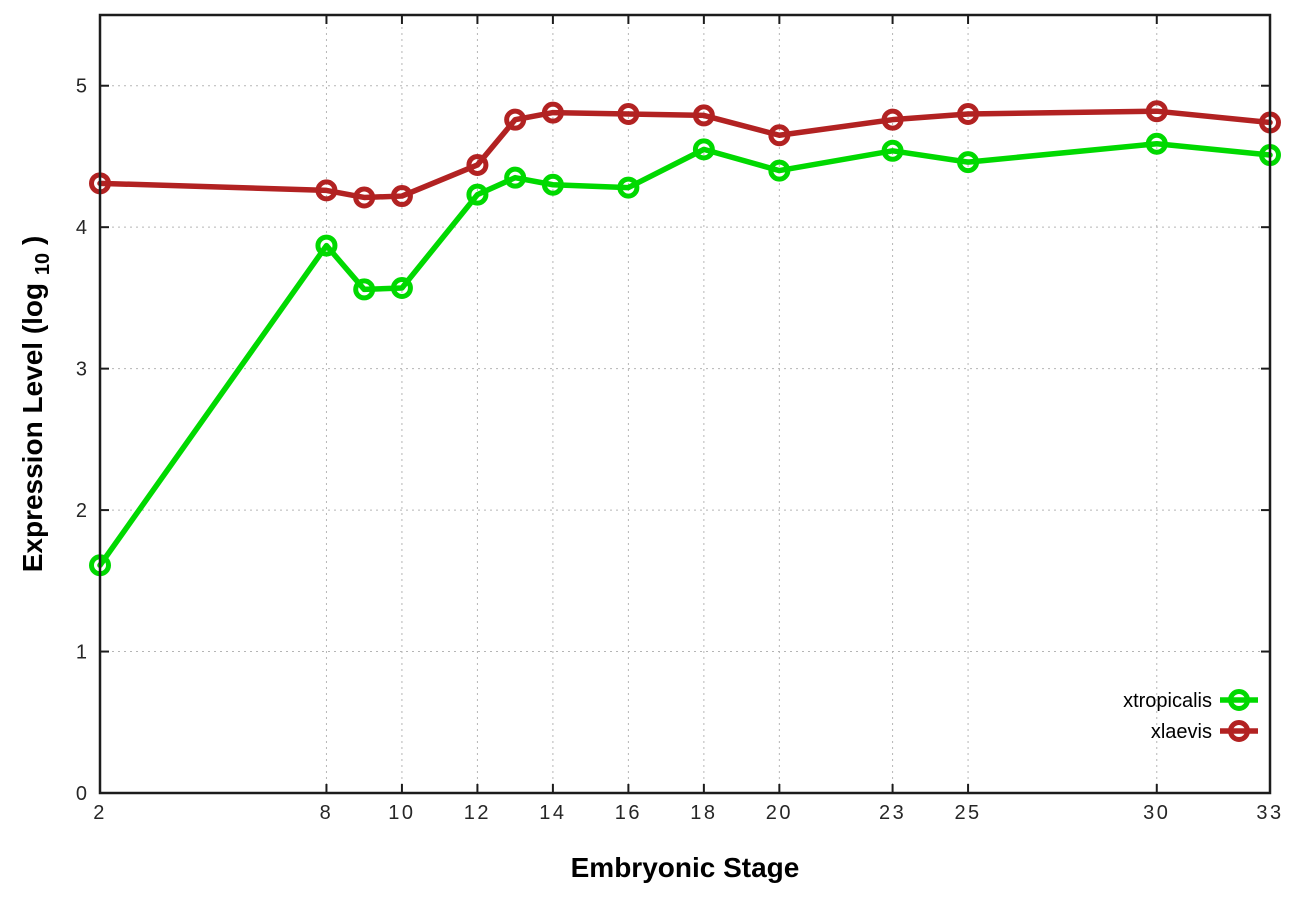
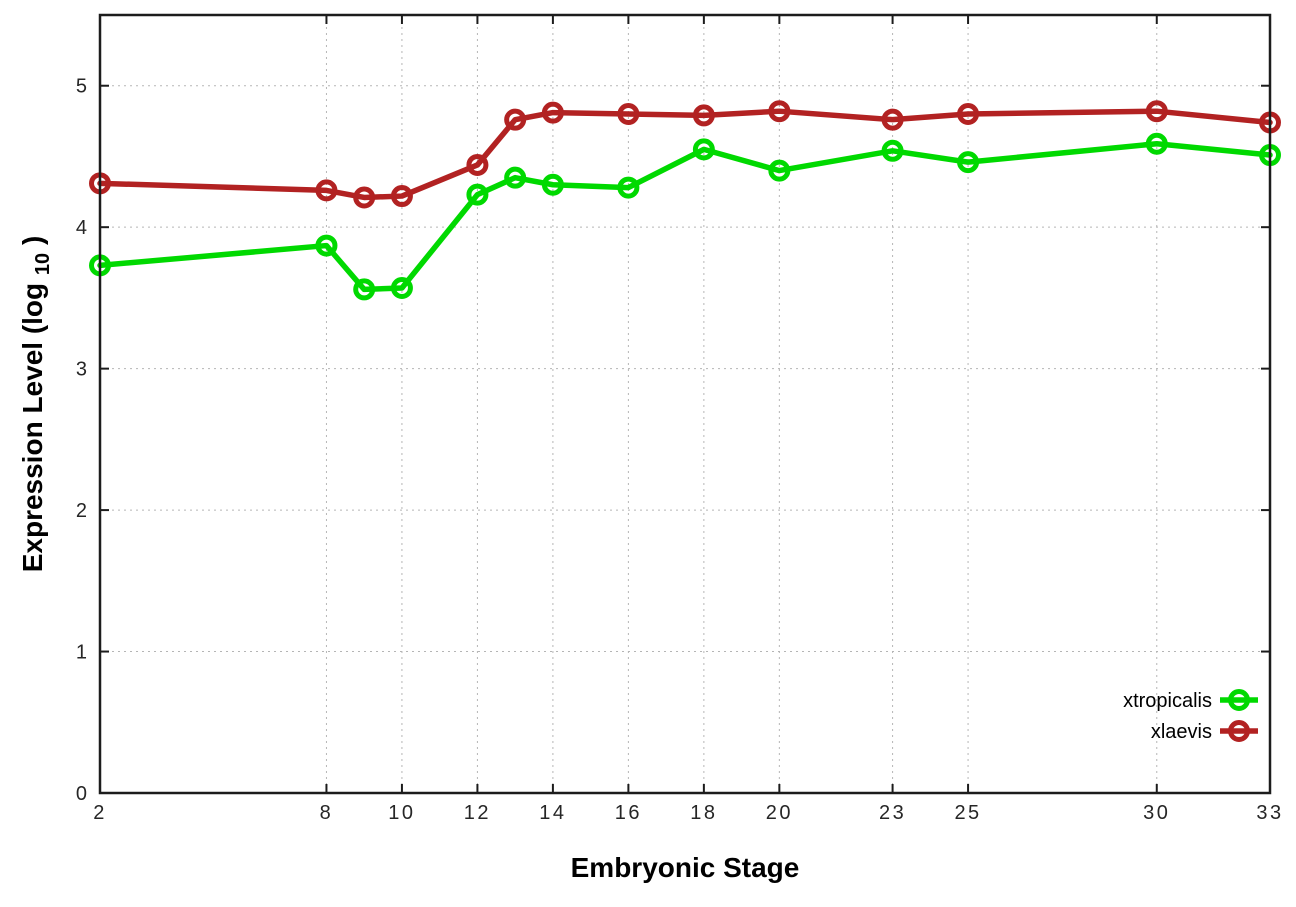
xtropicalis/2: 1.61 -> 3.73
xlaevis/20: 4.65 -> 4.82
